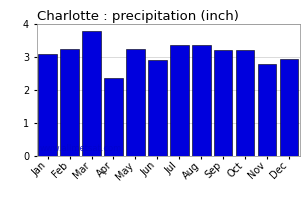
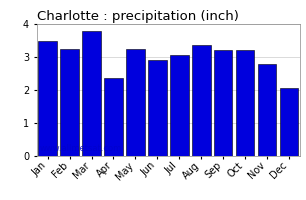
Jan: 3.10 -> 3.50
Jul: 3.35 -> 3.05
Dec: 2.95 -> 2.05
